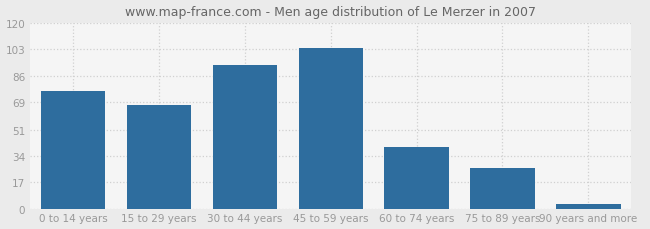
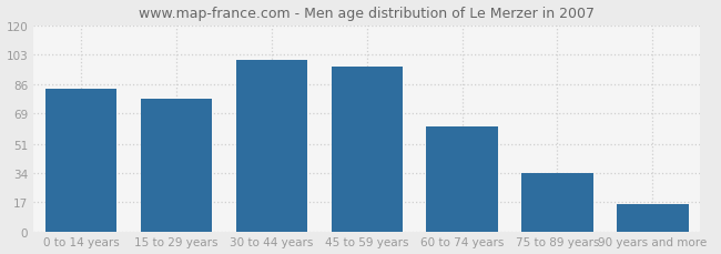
0 to 14 years: 76 -> 83
15 to 29 years: 67 -> 77
30 to 44 years: 93 -> 100
45 to 59 years: 104 -> 96
60 to 74 years: 40 -> 61
75 to 89 years: 26 -> 34
90 years and more: 3 -> 16
